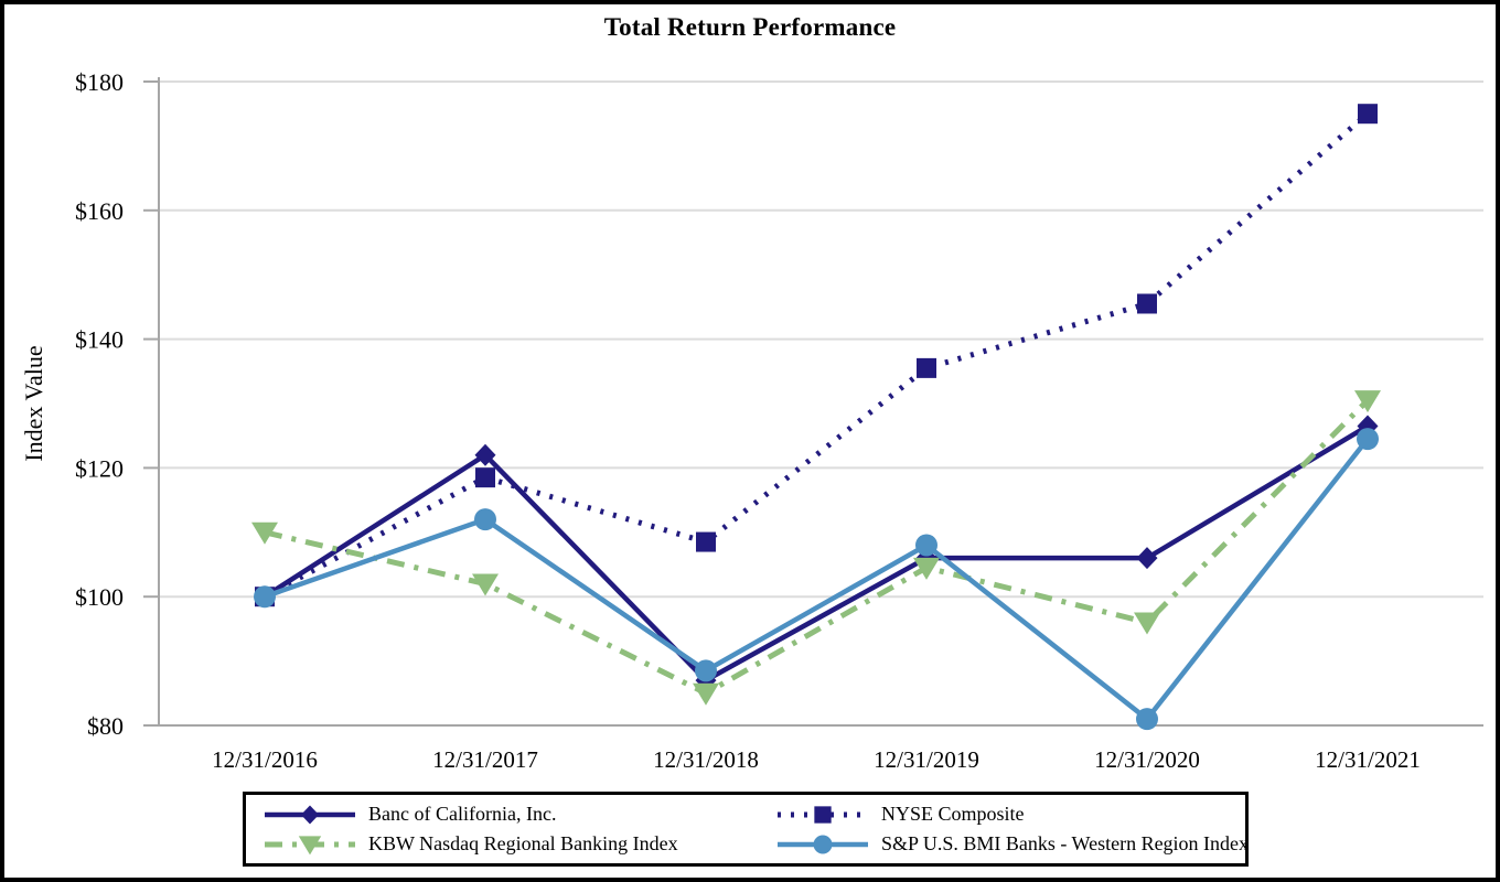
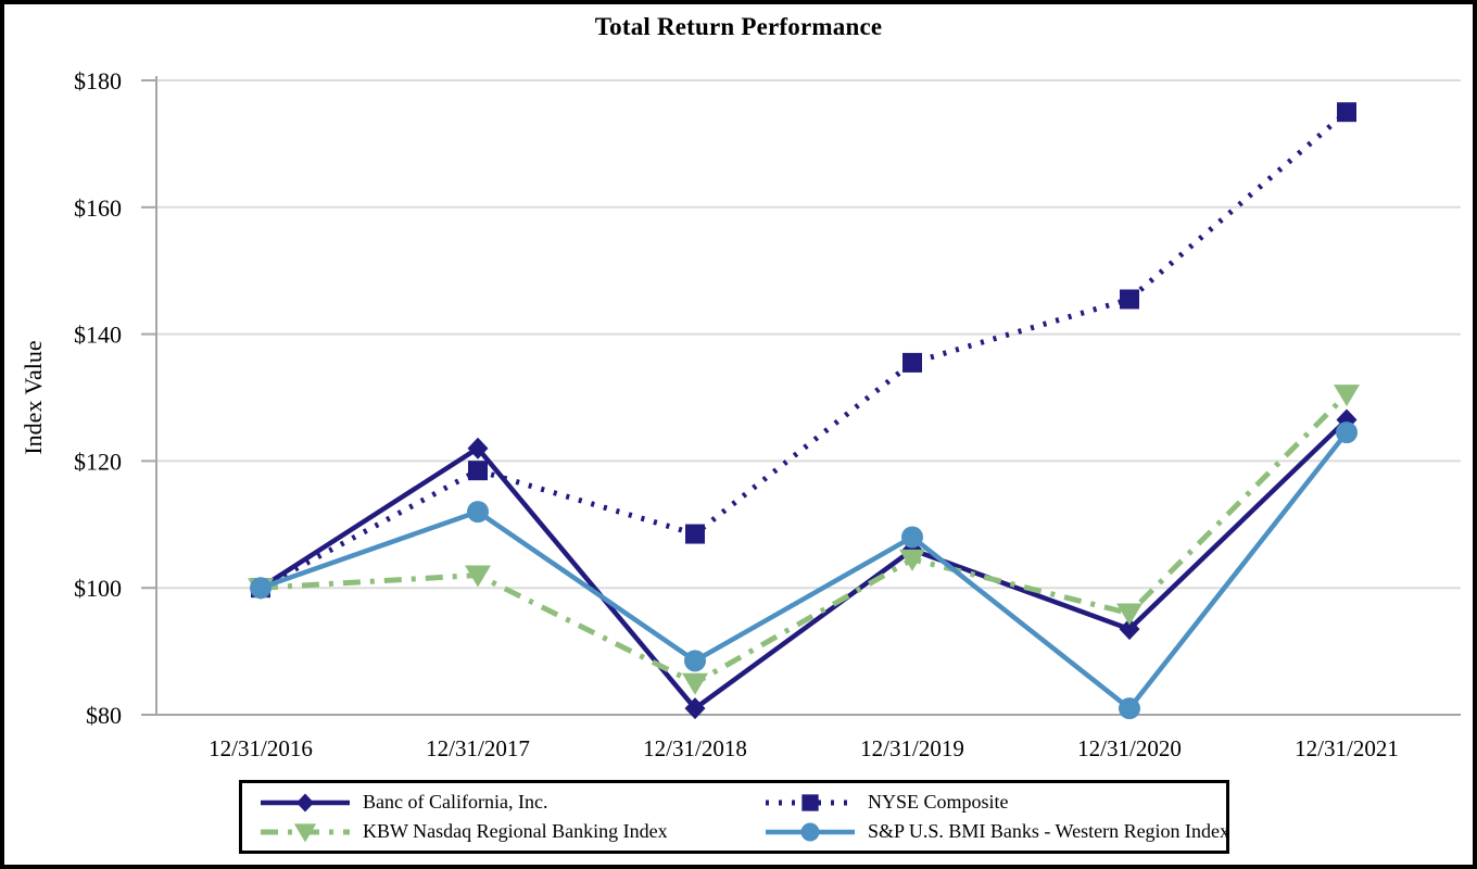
KBW Nasdaq Regional Banking Index/12/31/2016: $110 -> $100
Banc of California, Inc./12/31/2018: $87 -> $81
Banc of California, Inc./12/31/2020: $106 -> $94
